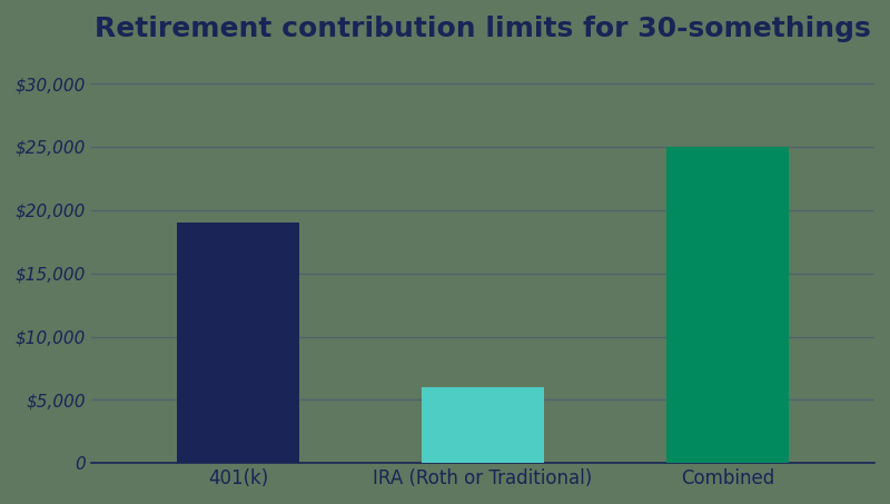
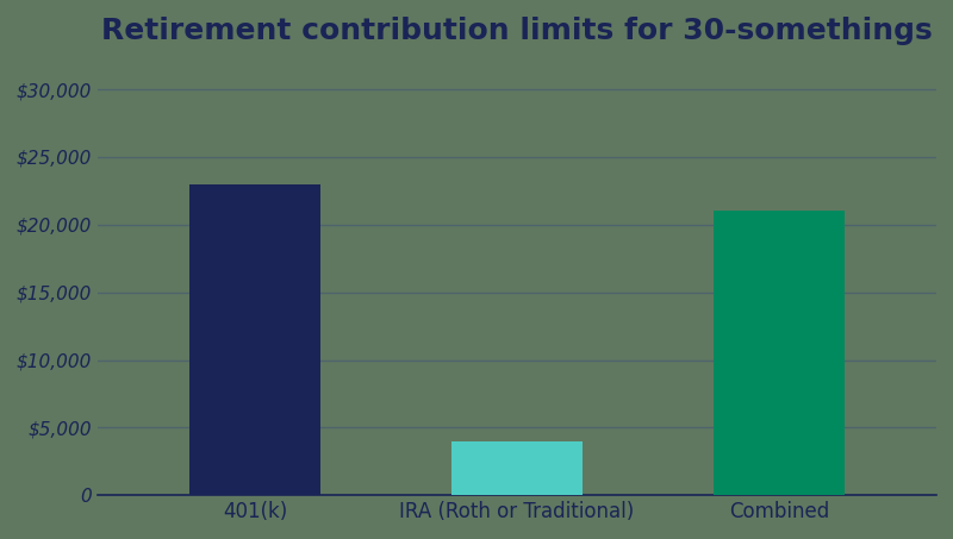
401(k): $19,000 -> $23,000
IRA (Roth or Traditional): $6,000 -> $4,000
Combined: $25,000 -> $21,000
